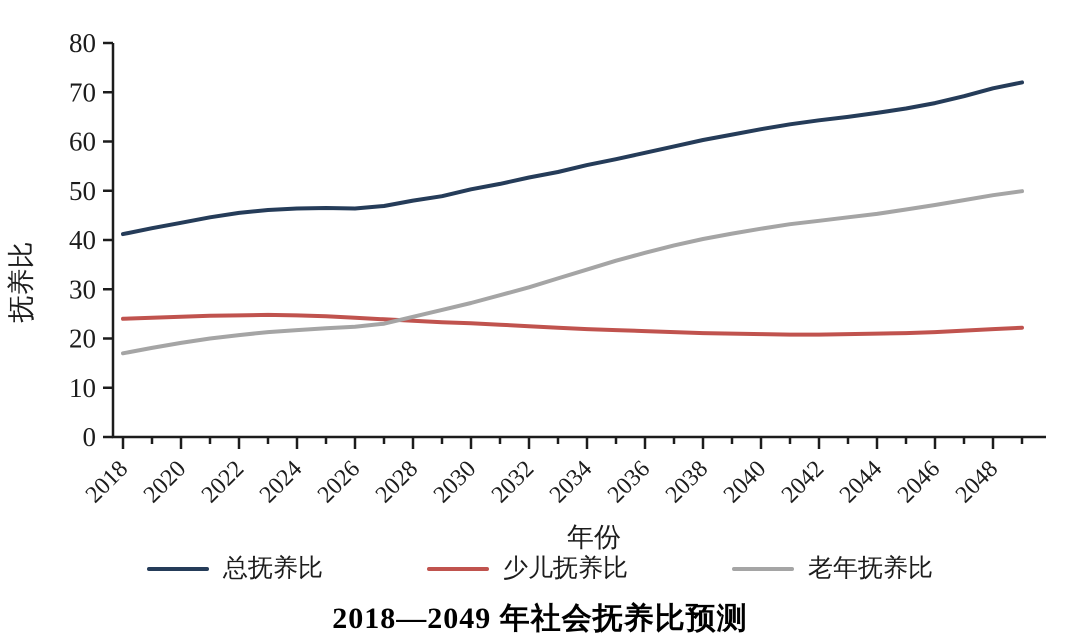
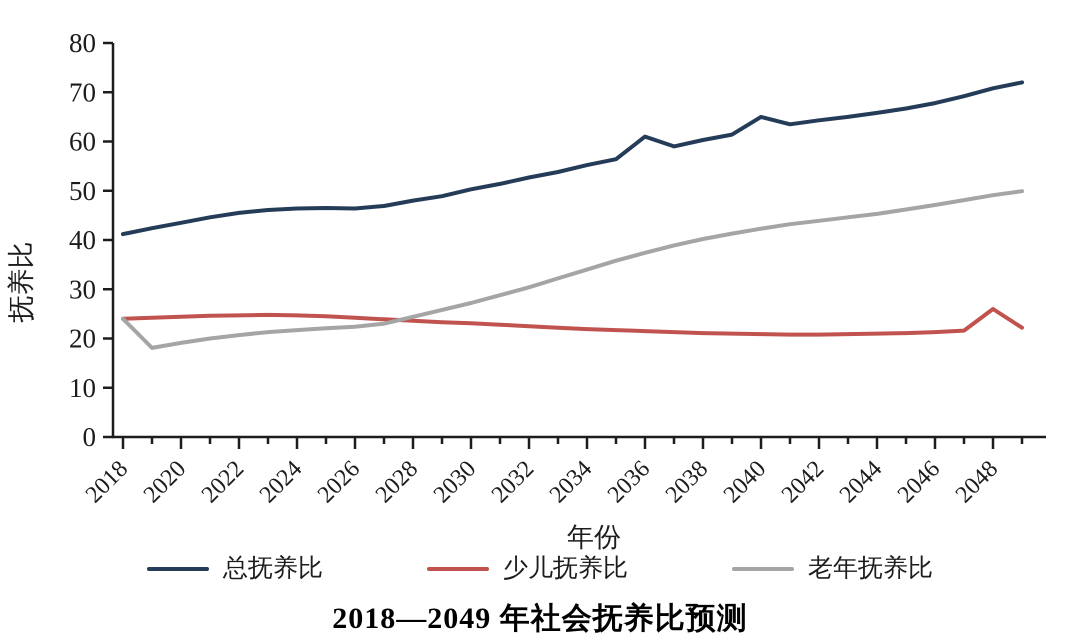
老年抚养比/2018: 17 -> 24
总抚养比/2036: 58 -> 61
总抚养比/2040: 62 -> 65
少儿抚养比/2048: 22 -> 26
